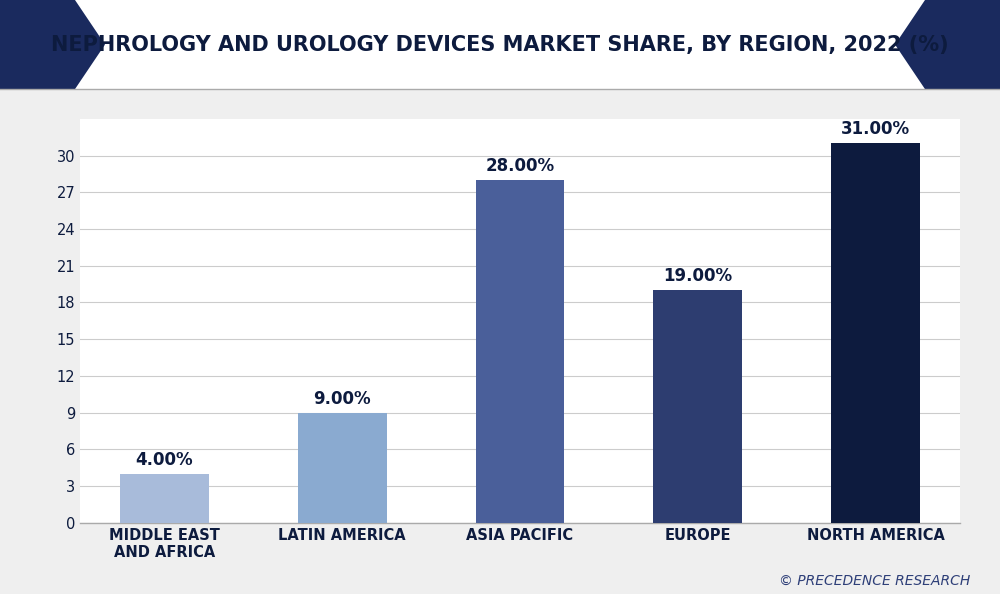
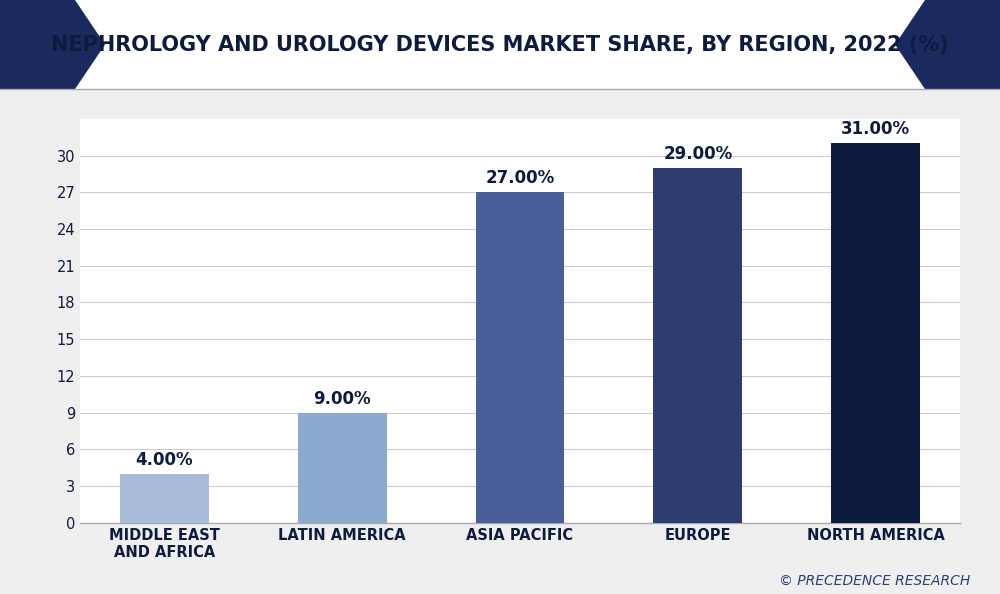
ASIA PACIFIC: 28.00% -> 27.00%
EUROPE: 19.00% -> 29.00%
